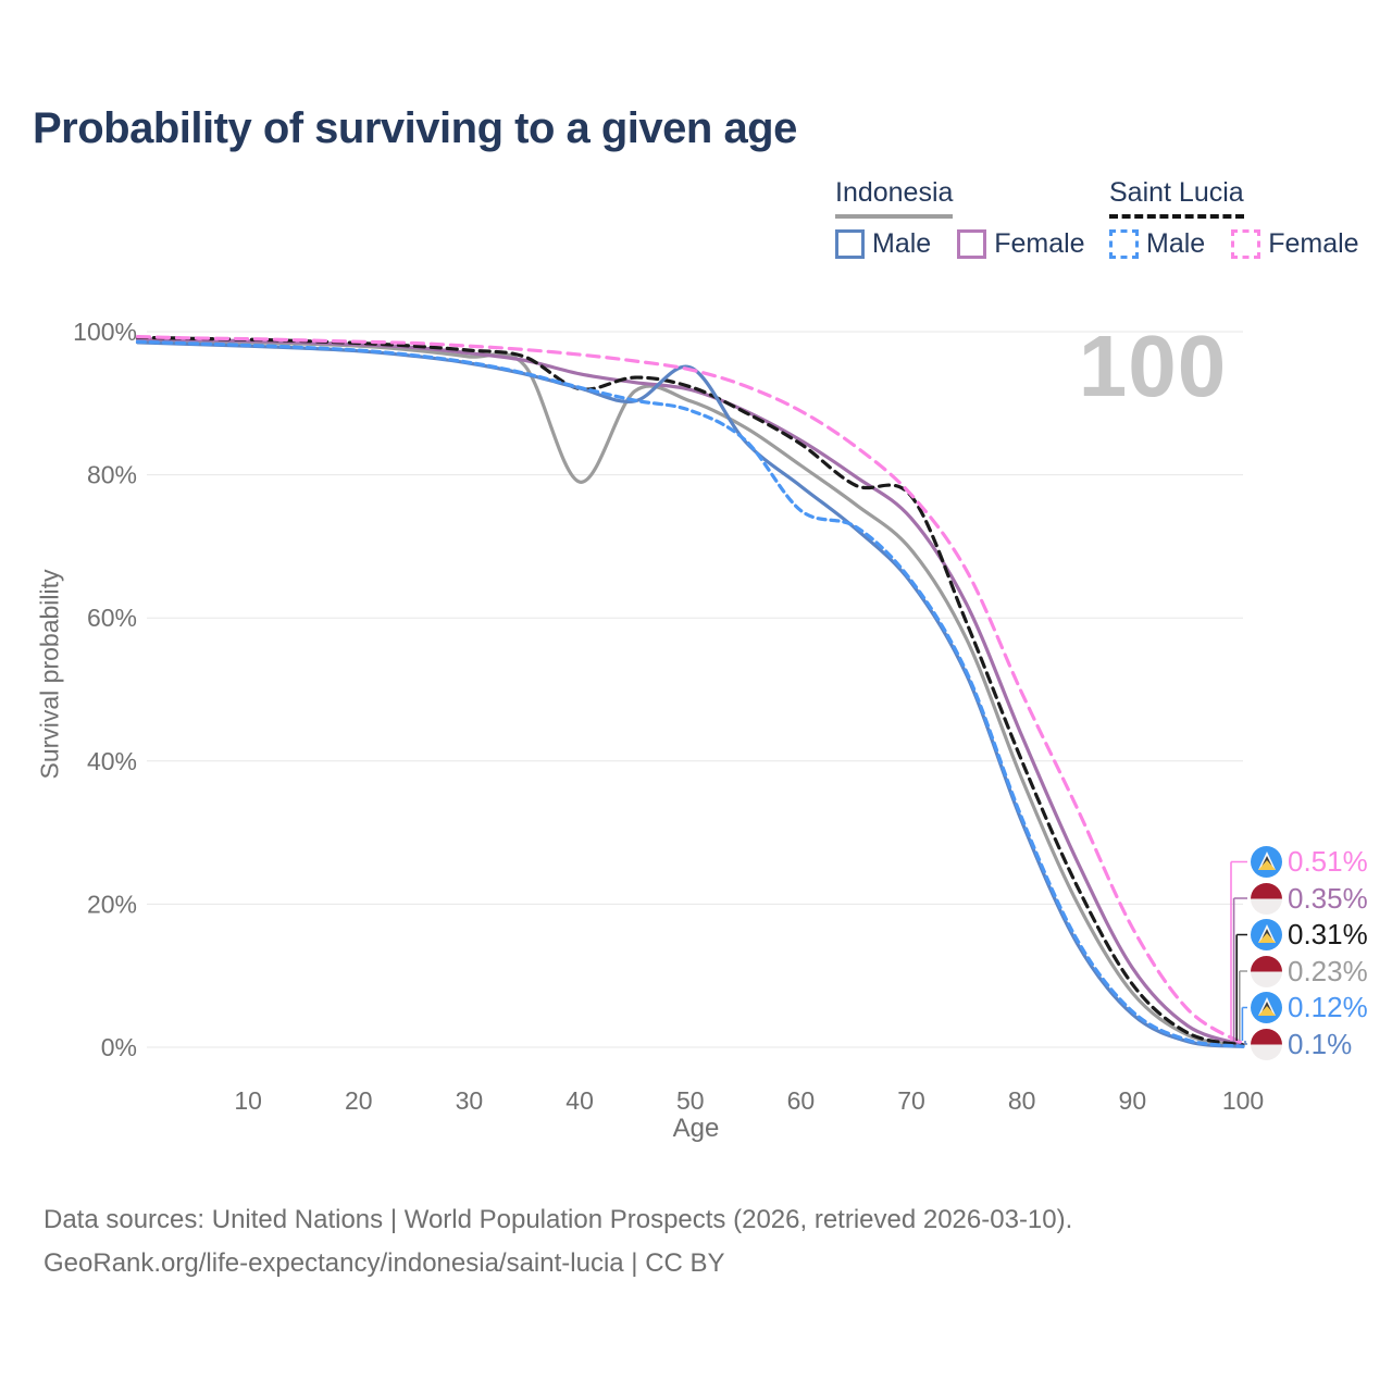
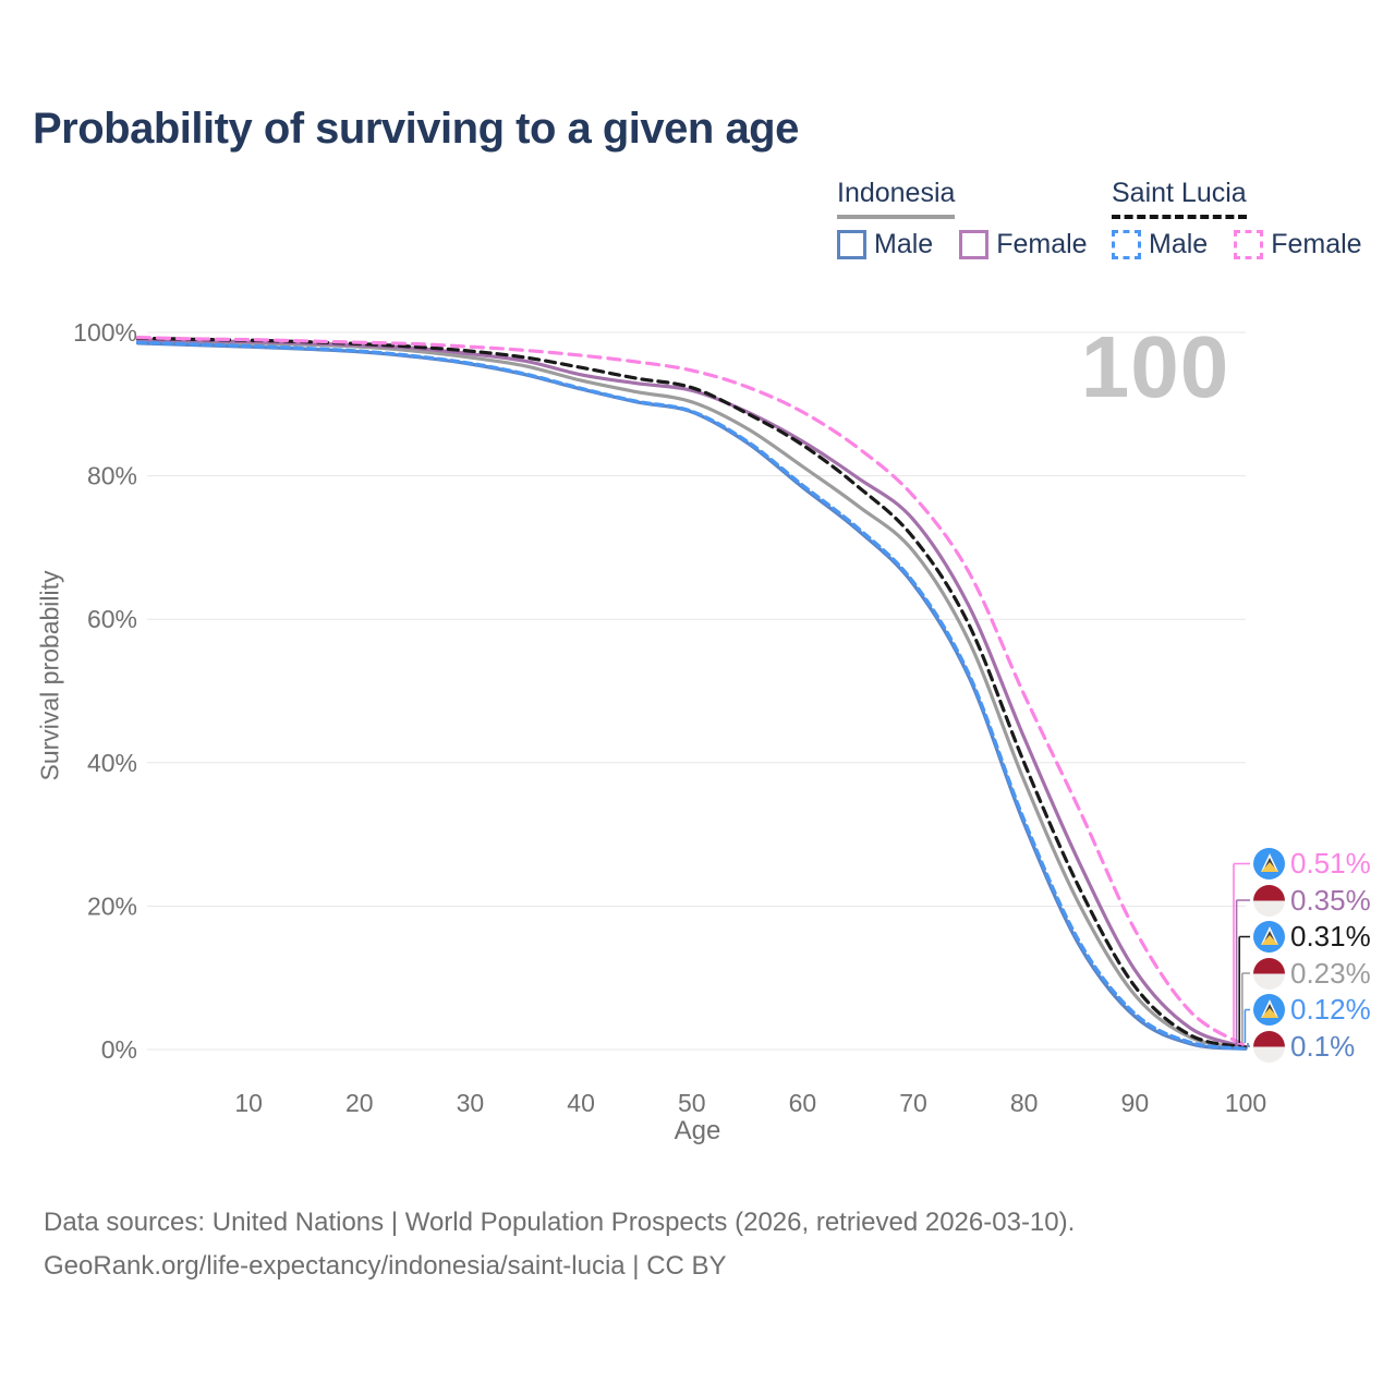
Saint Lucia/40: 92% -> 95%
Indonesia/40: 79% -> 93%
Indonesia Male/50: 95% -> 89%
Saint Lucia Male/60: 75% -> 79%
Saint Lucia/70: 77% -> 71%
